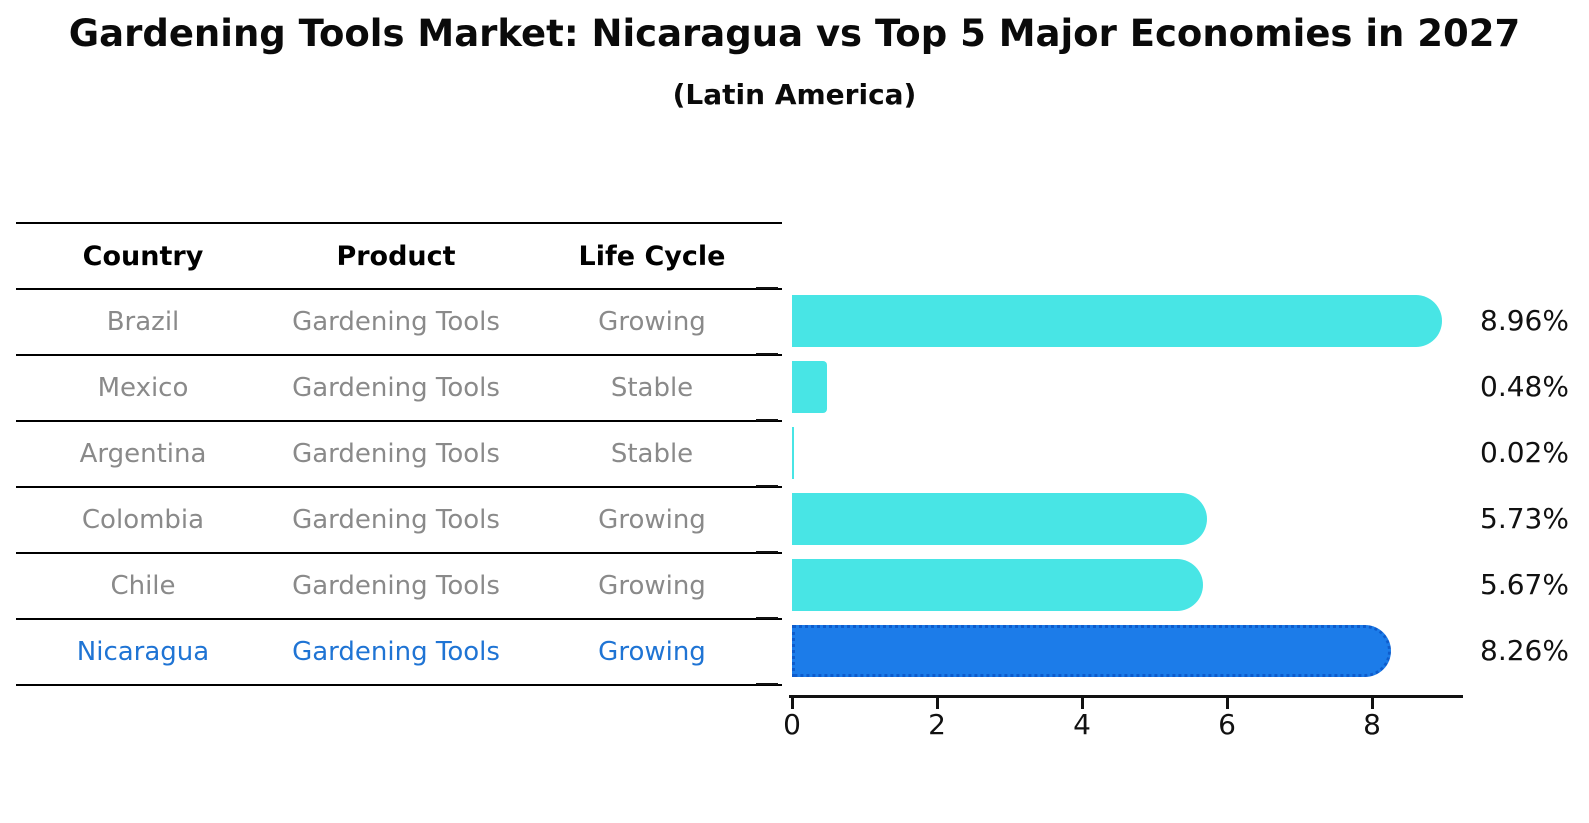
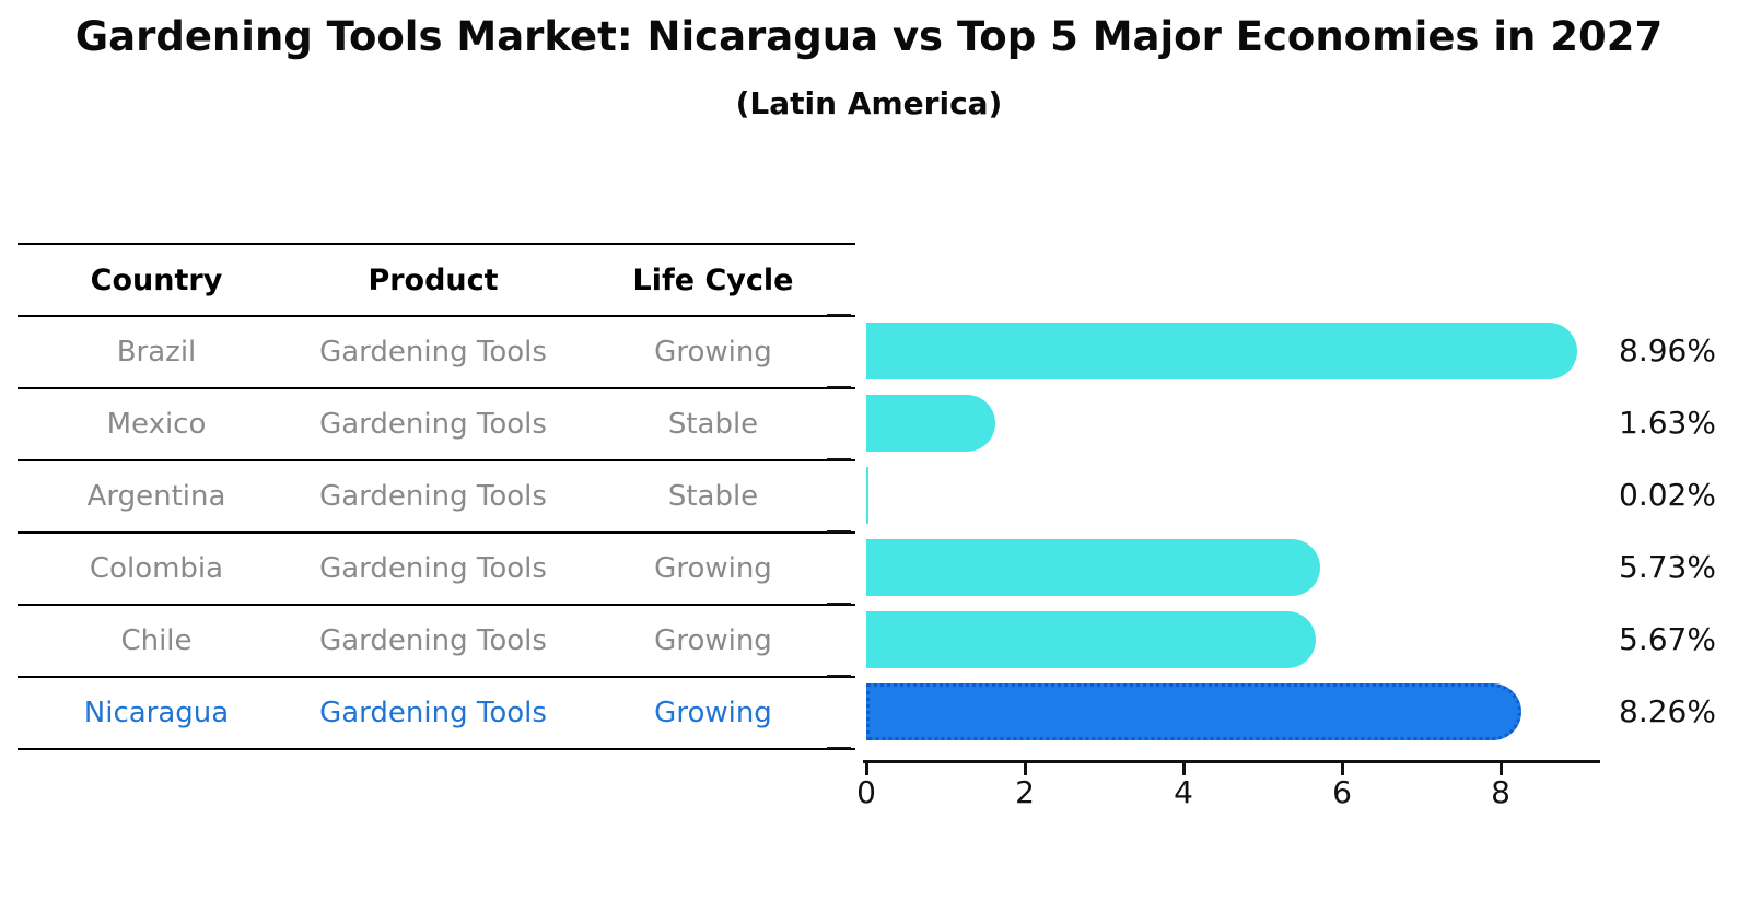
Mexico: 0.48% -> 1.63%
